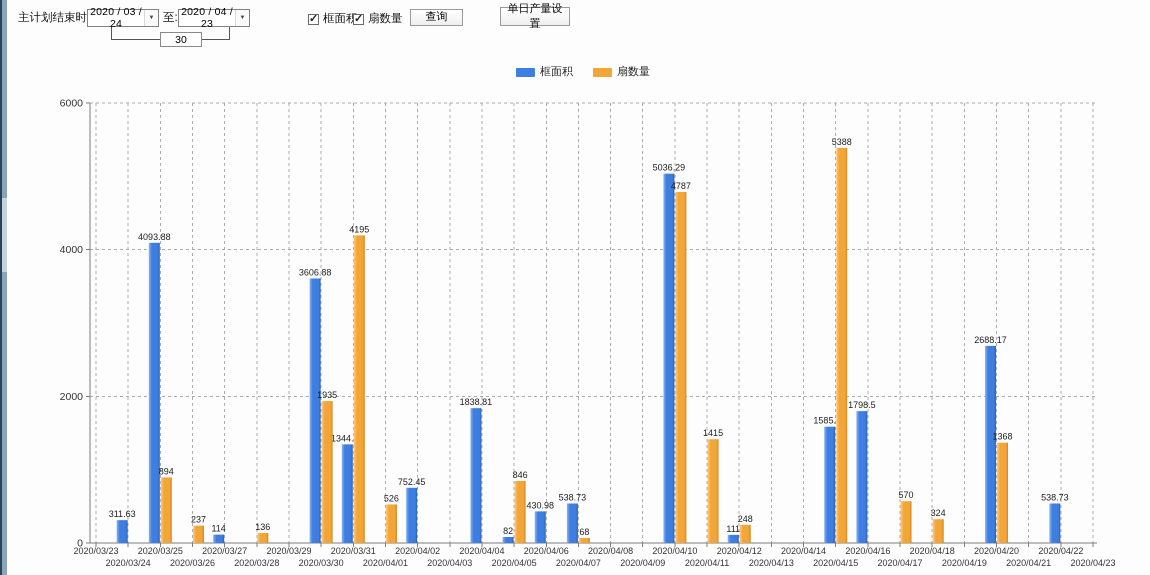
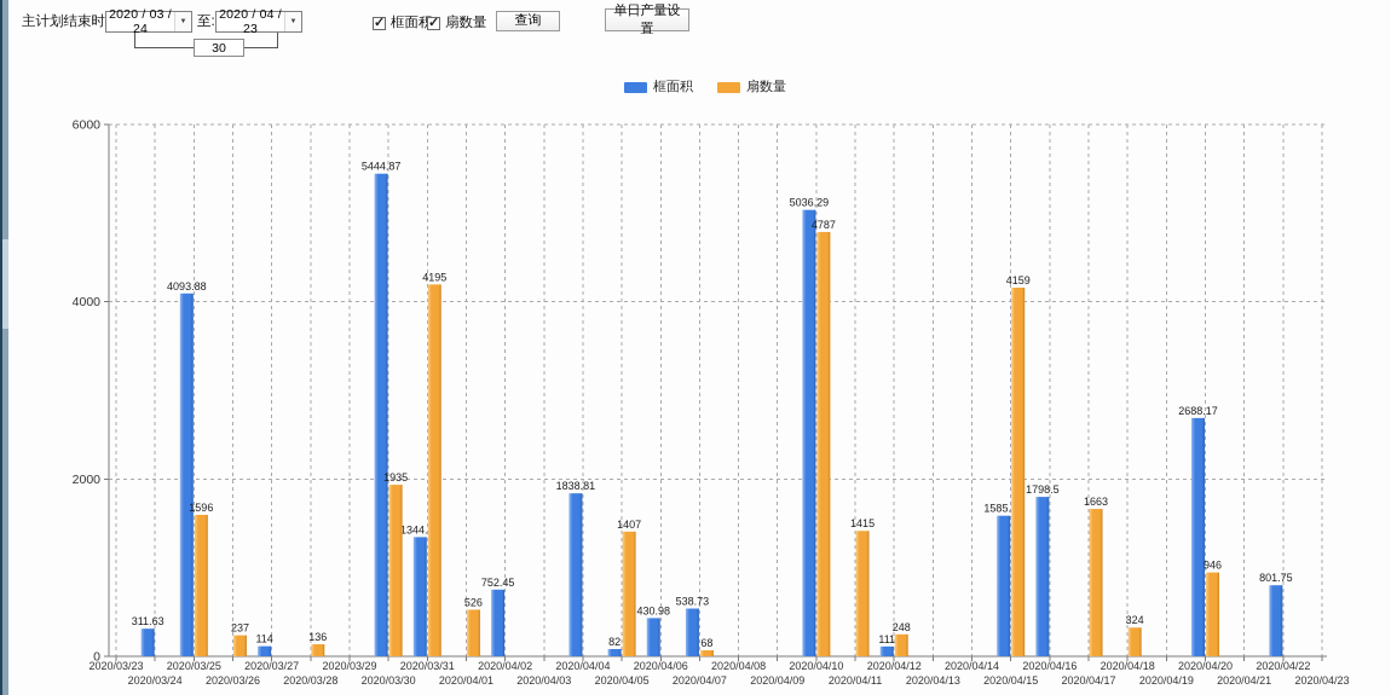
扇数量/2020/03/25: 894 -> 1596
框面积/2020/03/30: 3606.88 -> 5444.87
扇数量/2020/04/05: 846 -> 1407
扇数量/2020/04/15: 5388 -> 4159
扇数量/2020/04/17: 570 -> 1663
扇数量/2020/04/20: 1368 -> 946
框面积/2020/04/22: 538.73 -> 801.75
